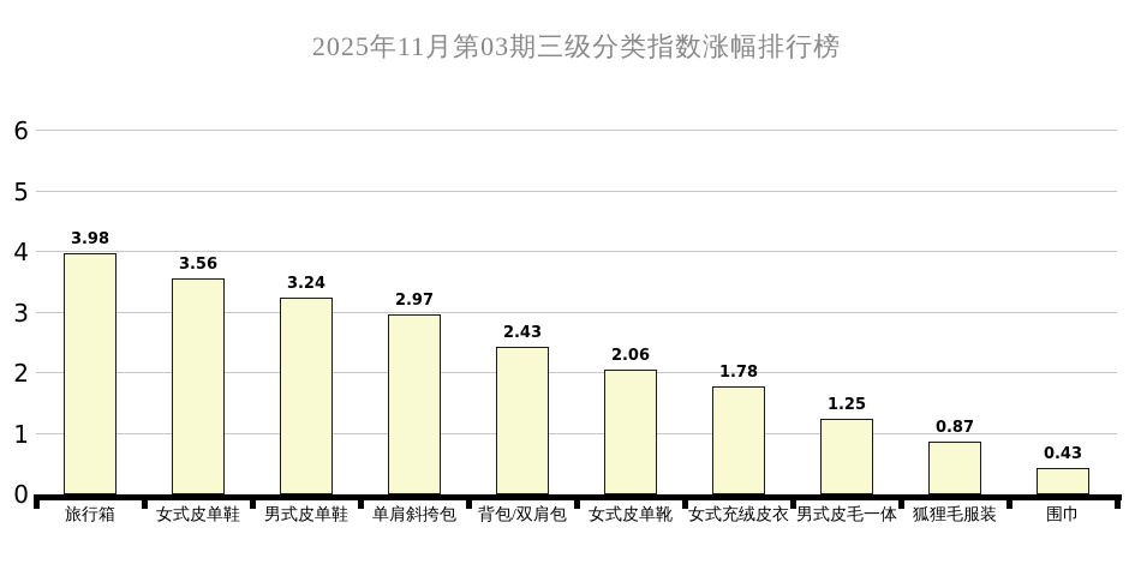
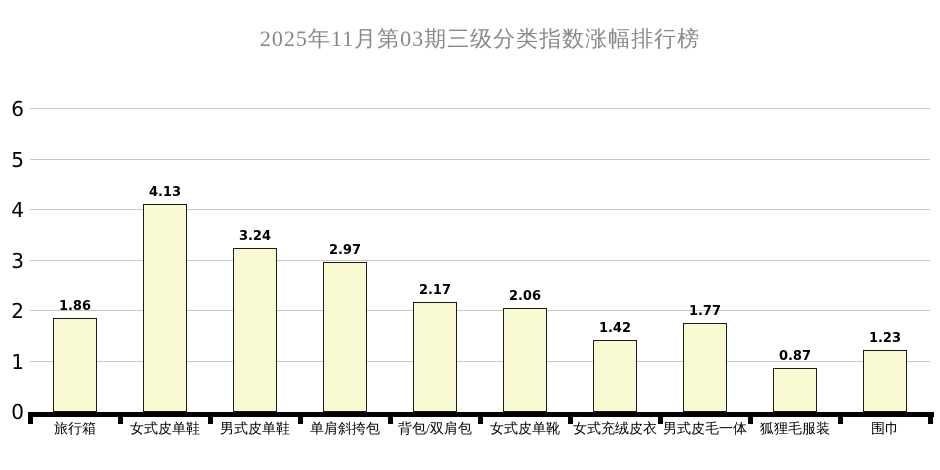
旅行箱: 3.98 -> 1.86
女式皮单鞋: 3.56 -> 4.13
背包/双肩包: 2.43 -> 2.17
女式充绒皮衣: 1.78 -> 1.42
男式皮毛一体: 1.25 -> 1.77
围巾: 0.43 -> 1.23
